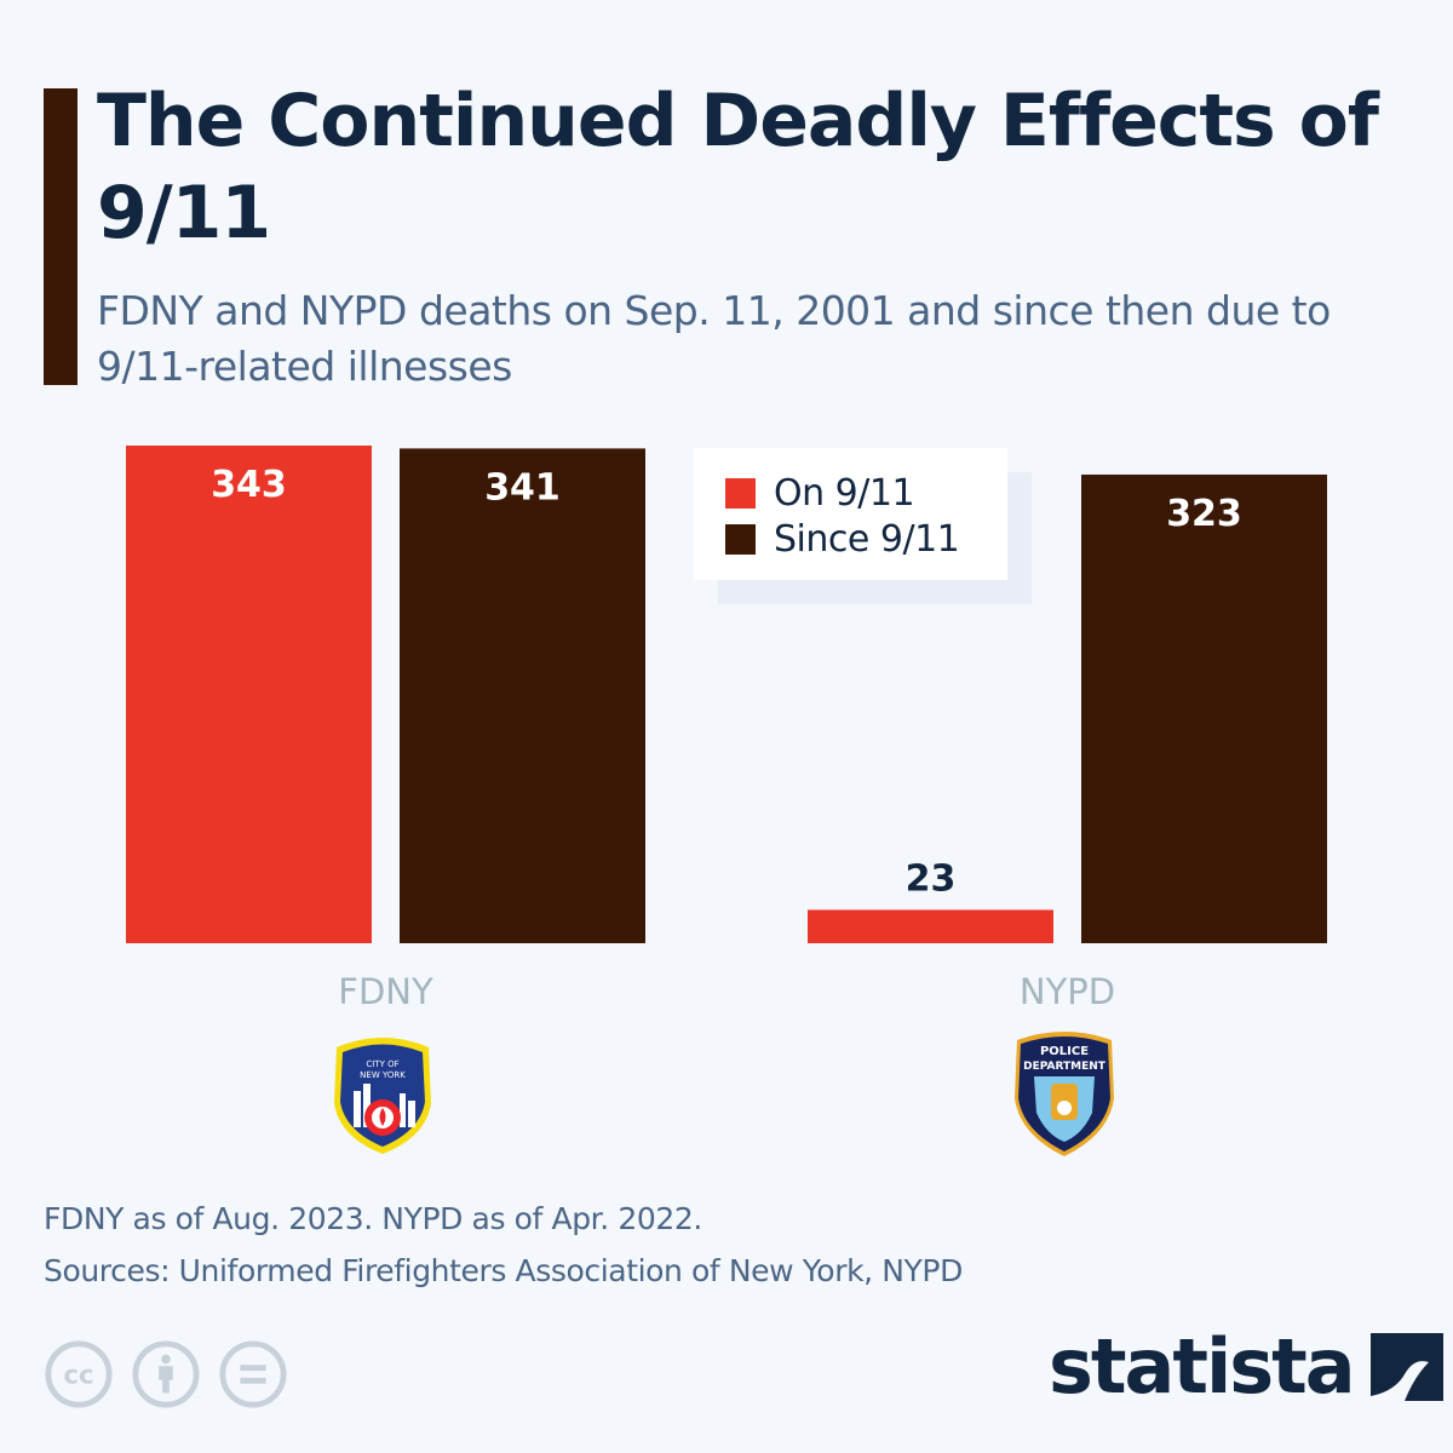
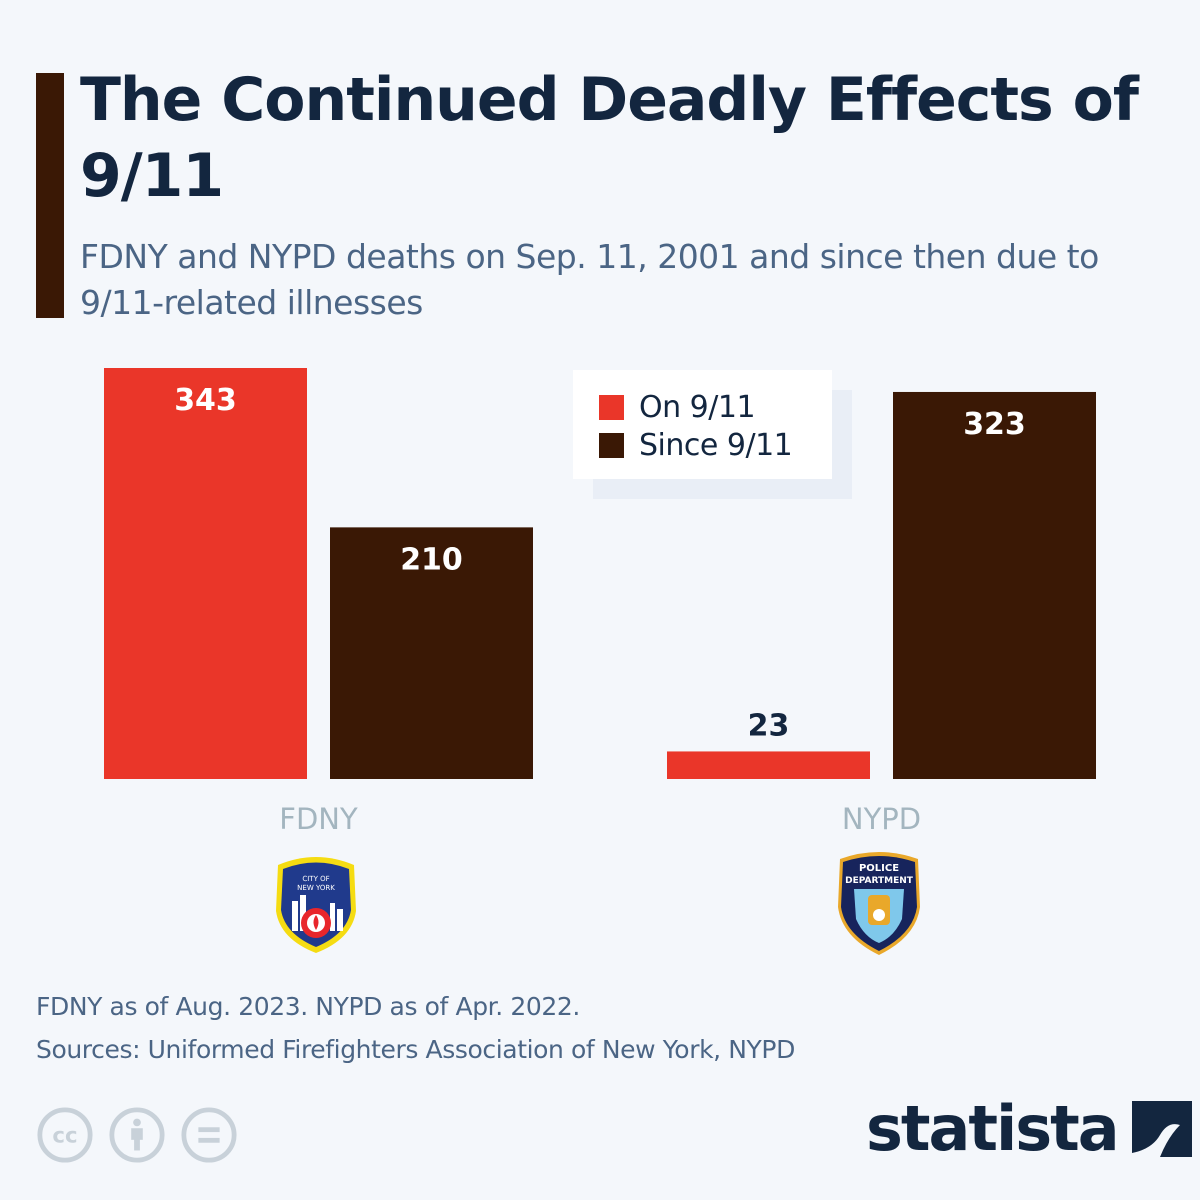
Since 9/11/FDNY: 341 -> 210
